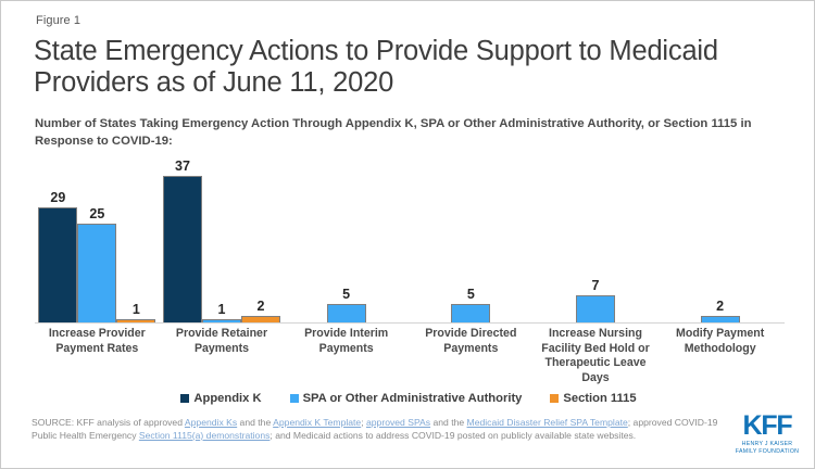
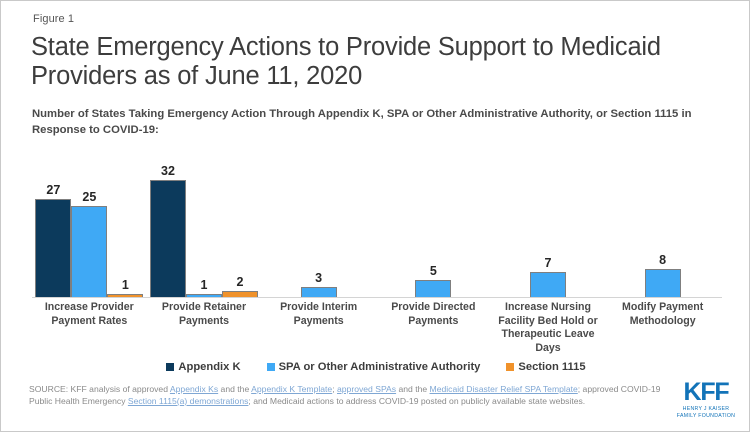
Appendix K/Increase Provider Payment Rates: 29 -> 27
Appendix K/Provide Retainer Payments: 37 -> 32
SPA or Other Administrative Authority/Provide Interim Payments: 5 -> 3
SPA or Other Administrative Authority/Modify Payment Methodology: 2 -> 8
